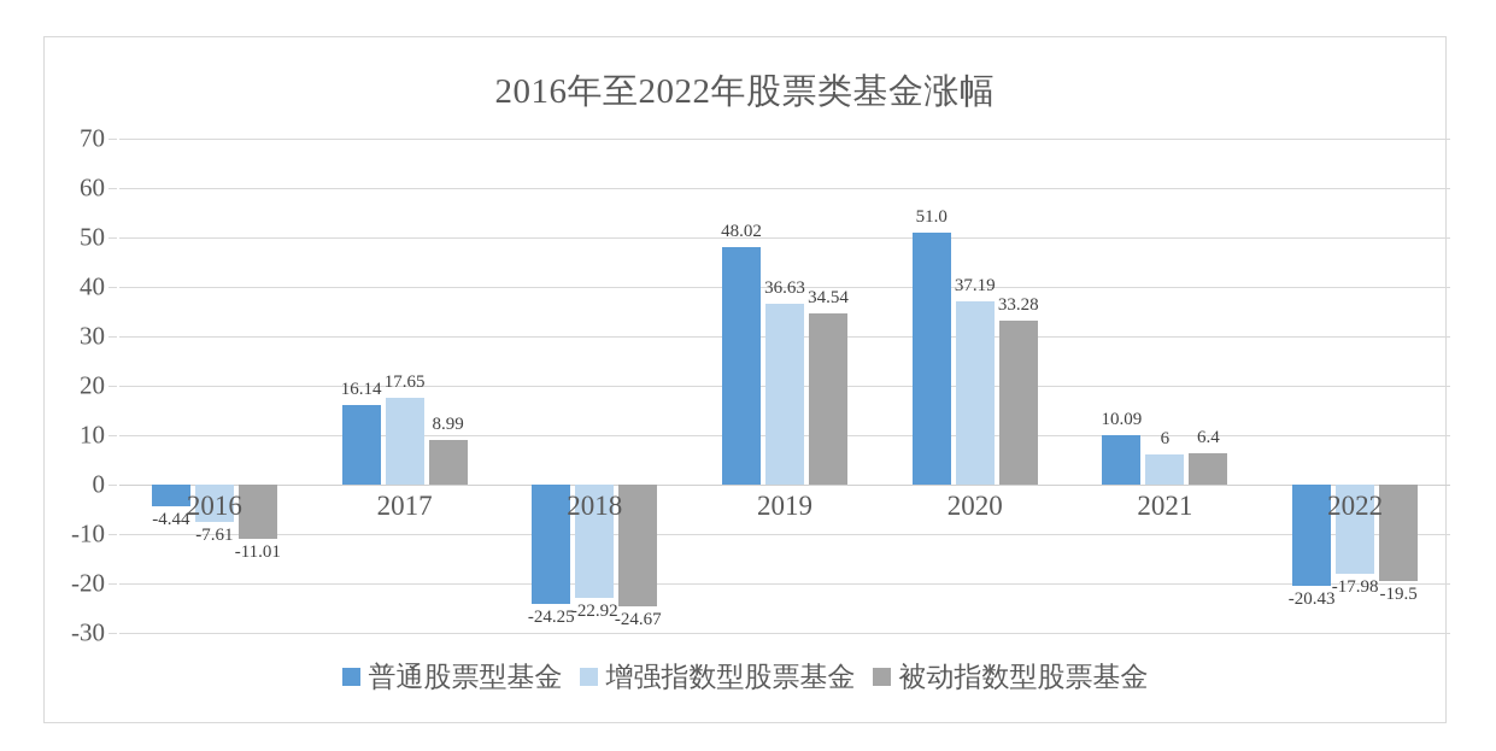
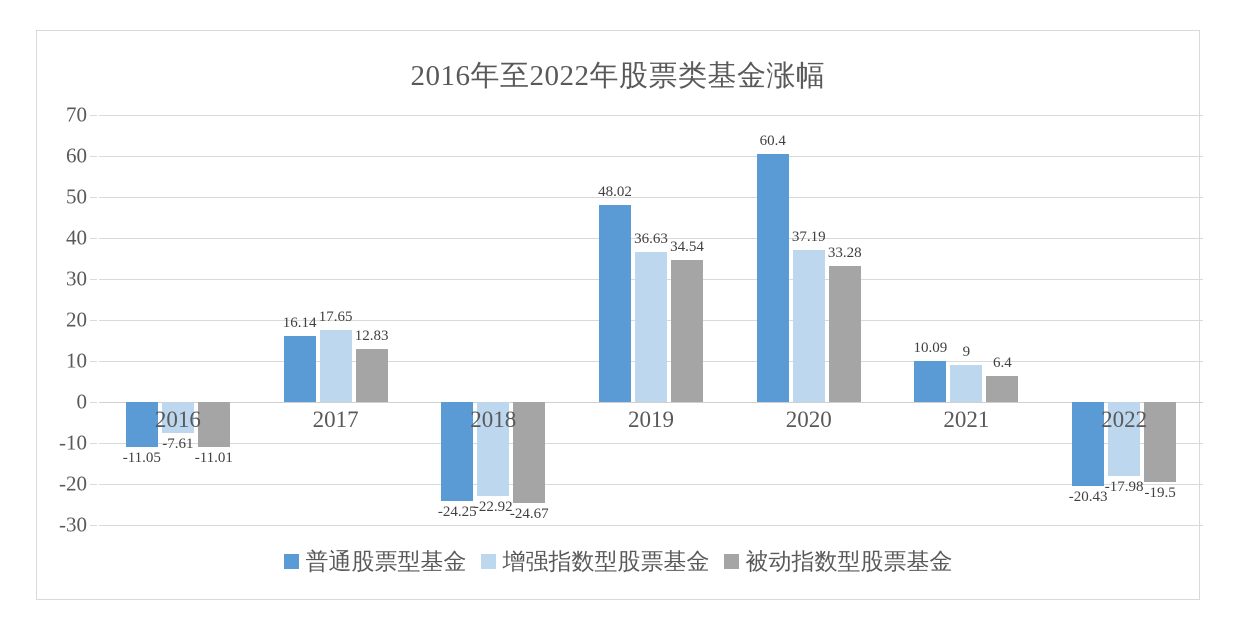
普通股票型基金/2016: -4.44 -> -11.05
被动指数型股票基金/2017: 8.99 -> 12.83
普通股票型基金/2020: 51.0 -> 60.4
增强指数型股票基金/2021: 6 -> 9
